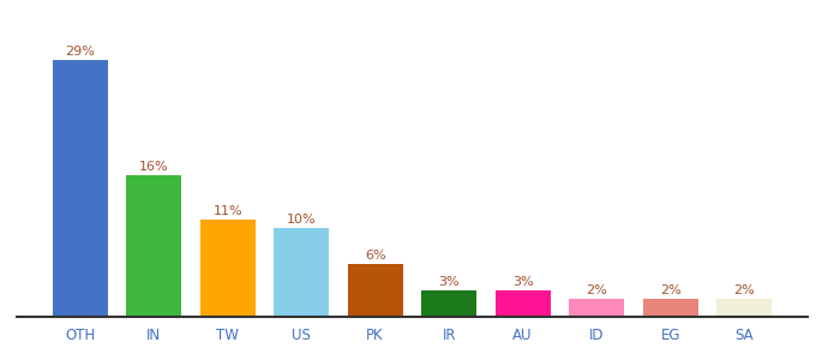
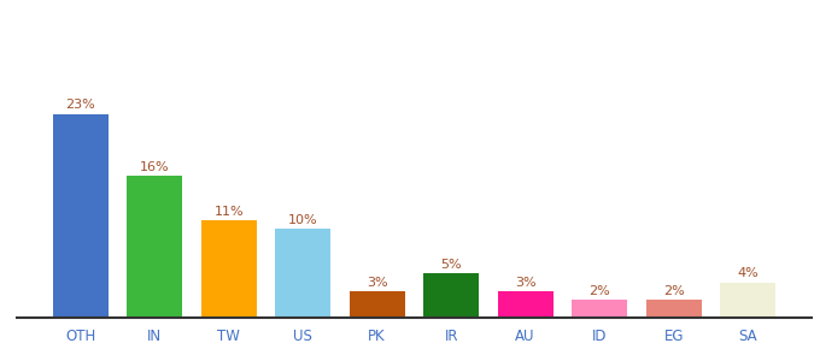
OTH: 29% -> 23%
PK: 6% -> 3%
IR: 3% -> 5%
SA: 2% -> 4%
